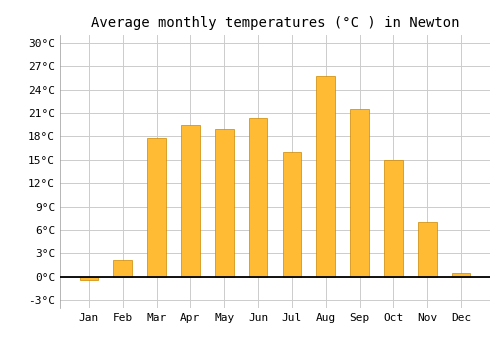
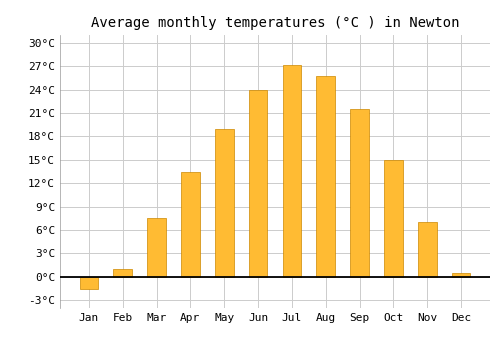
Jan: -0.4°C -> -1.5°C
Feb: 2.2°C -> 1.0°C
Mar: 17.8°C -> 7.5°C
Apr: 19.4°C -> 13.5°C
Jun: 20.4°C -> 24.0°C
Jul: 16.0°C -> 27.2°C
